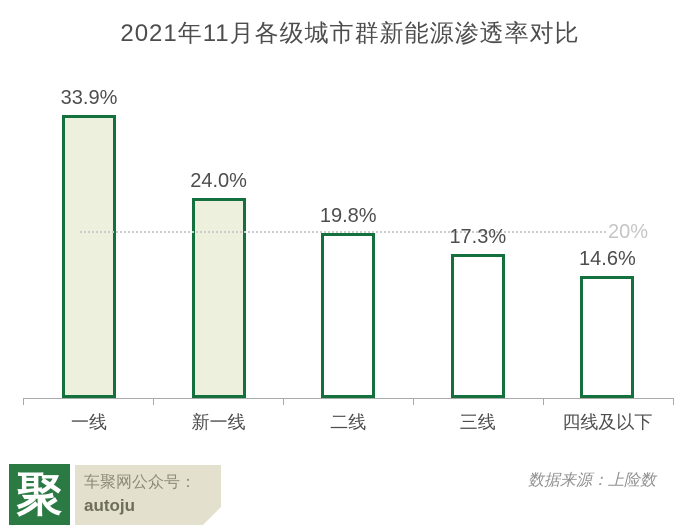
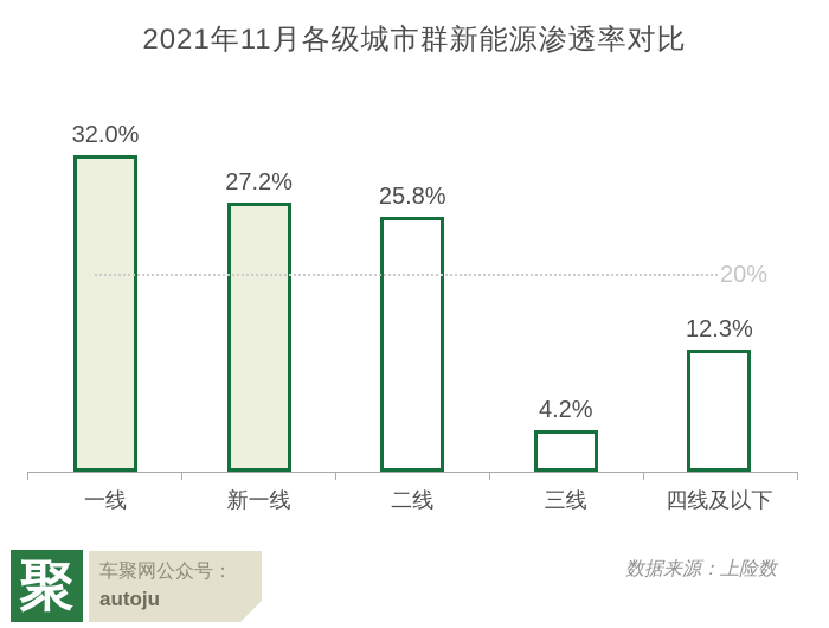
一线: 33.9% -> 32.0%
新一线: 24.0% -> 27.2%
二线: 19.8% -> 25.8%
三线: 17.3% -> 4.2%
四线及以下: 14.6% -> 12.3%
